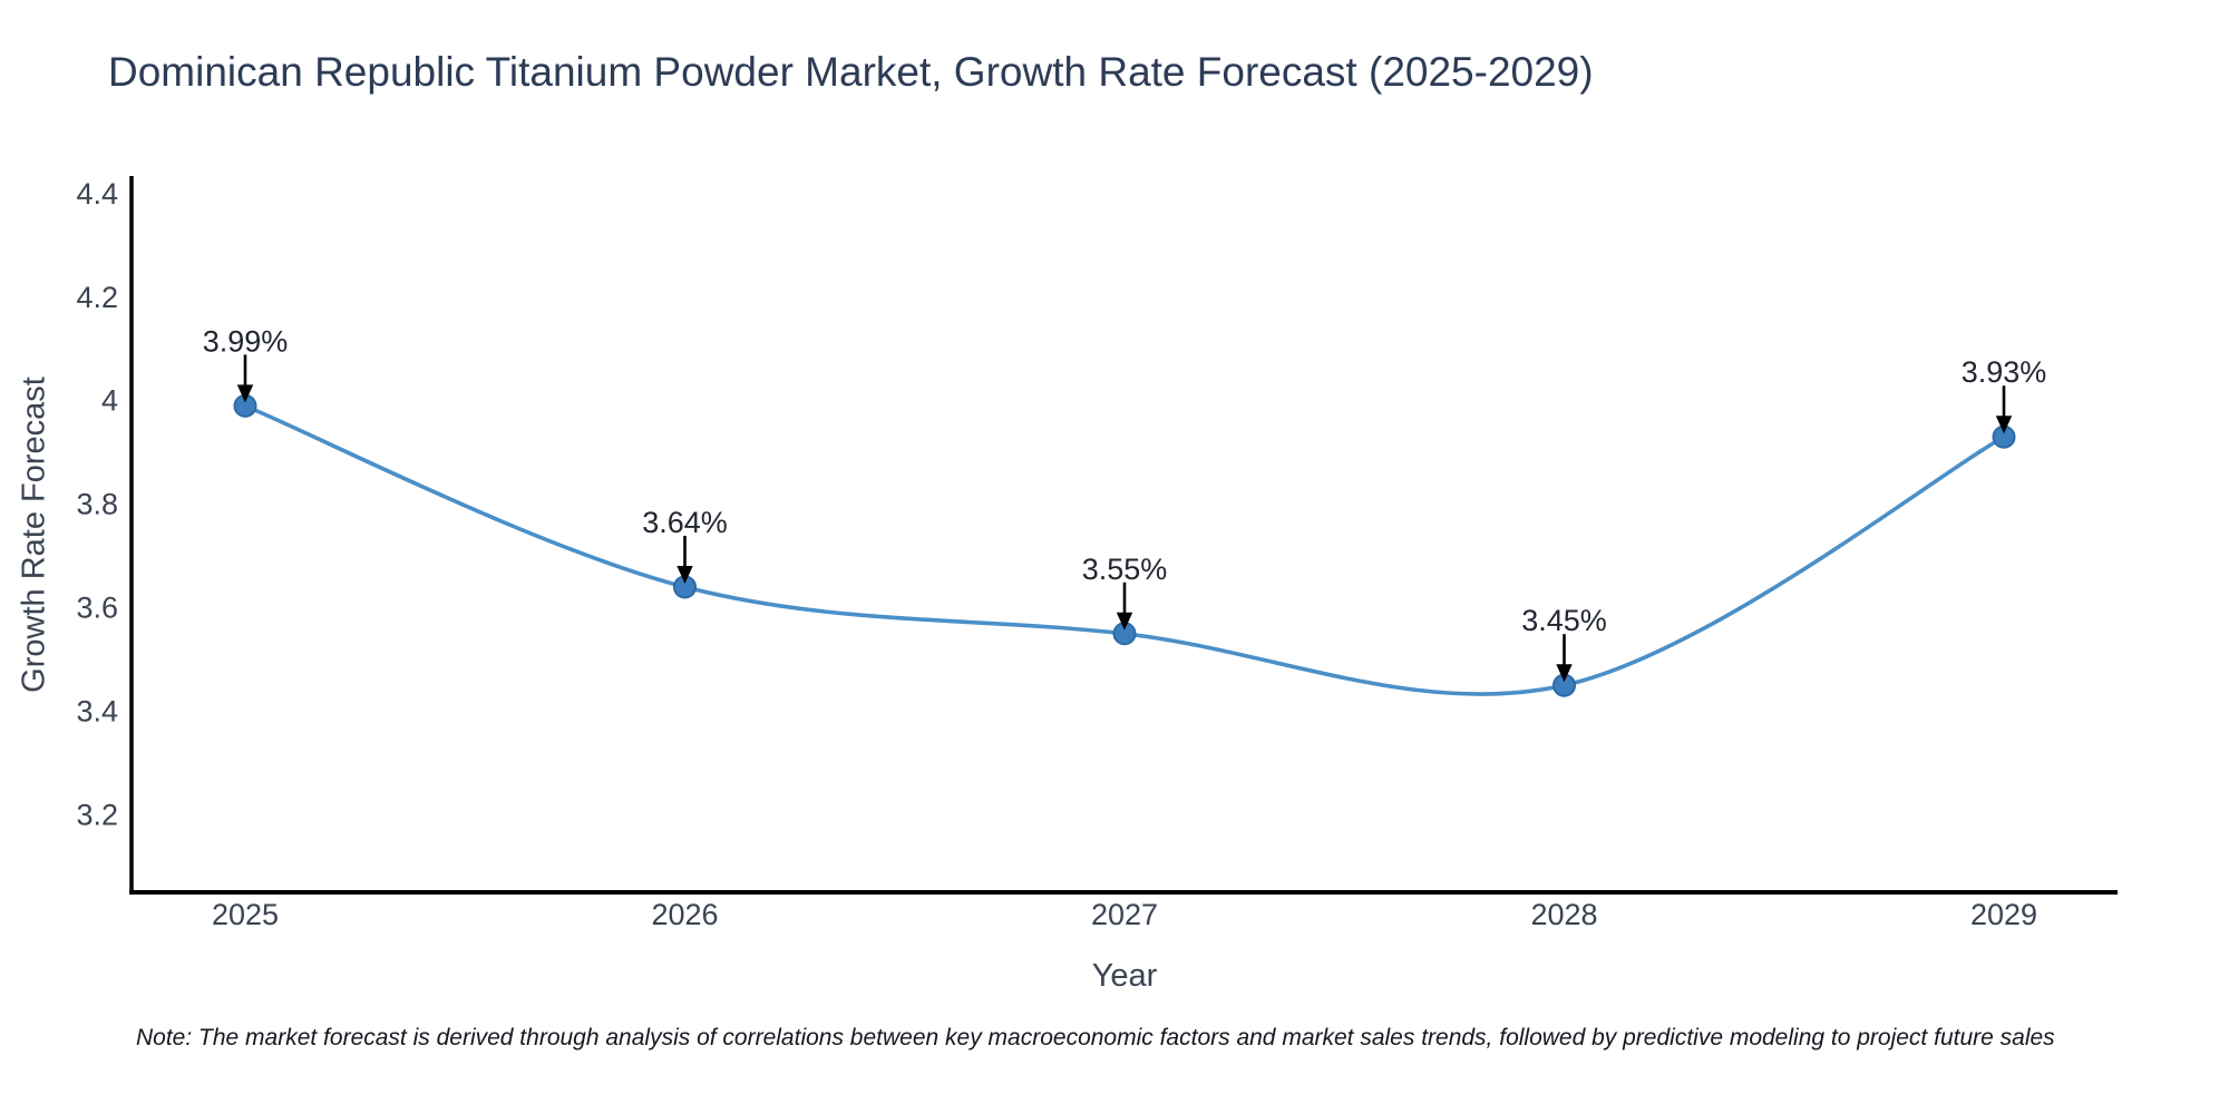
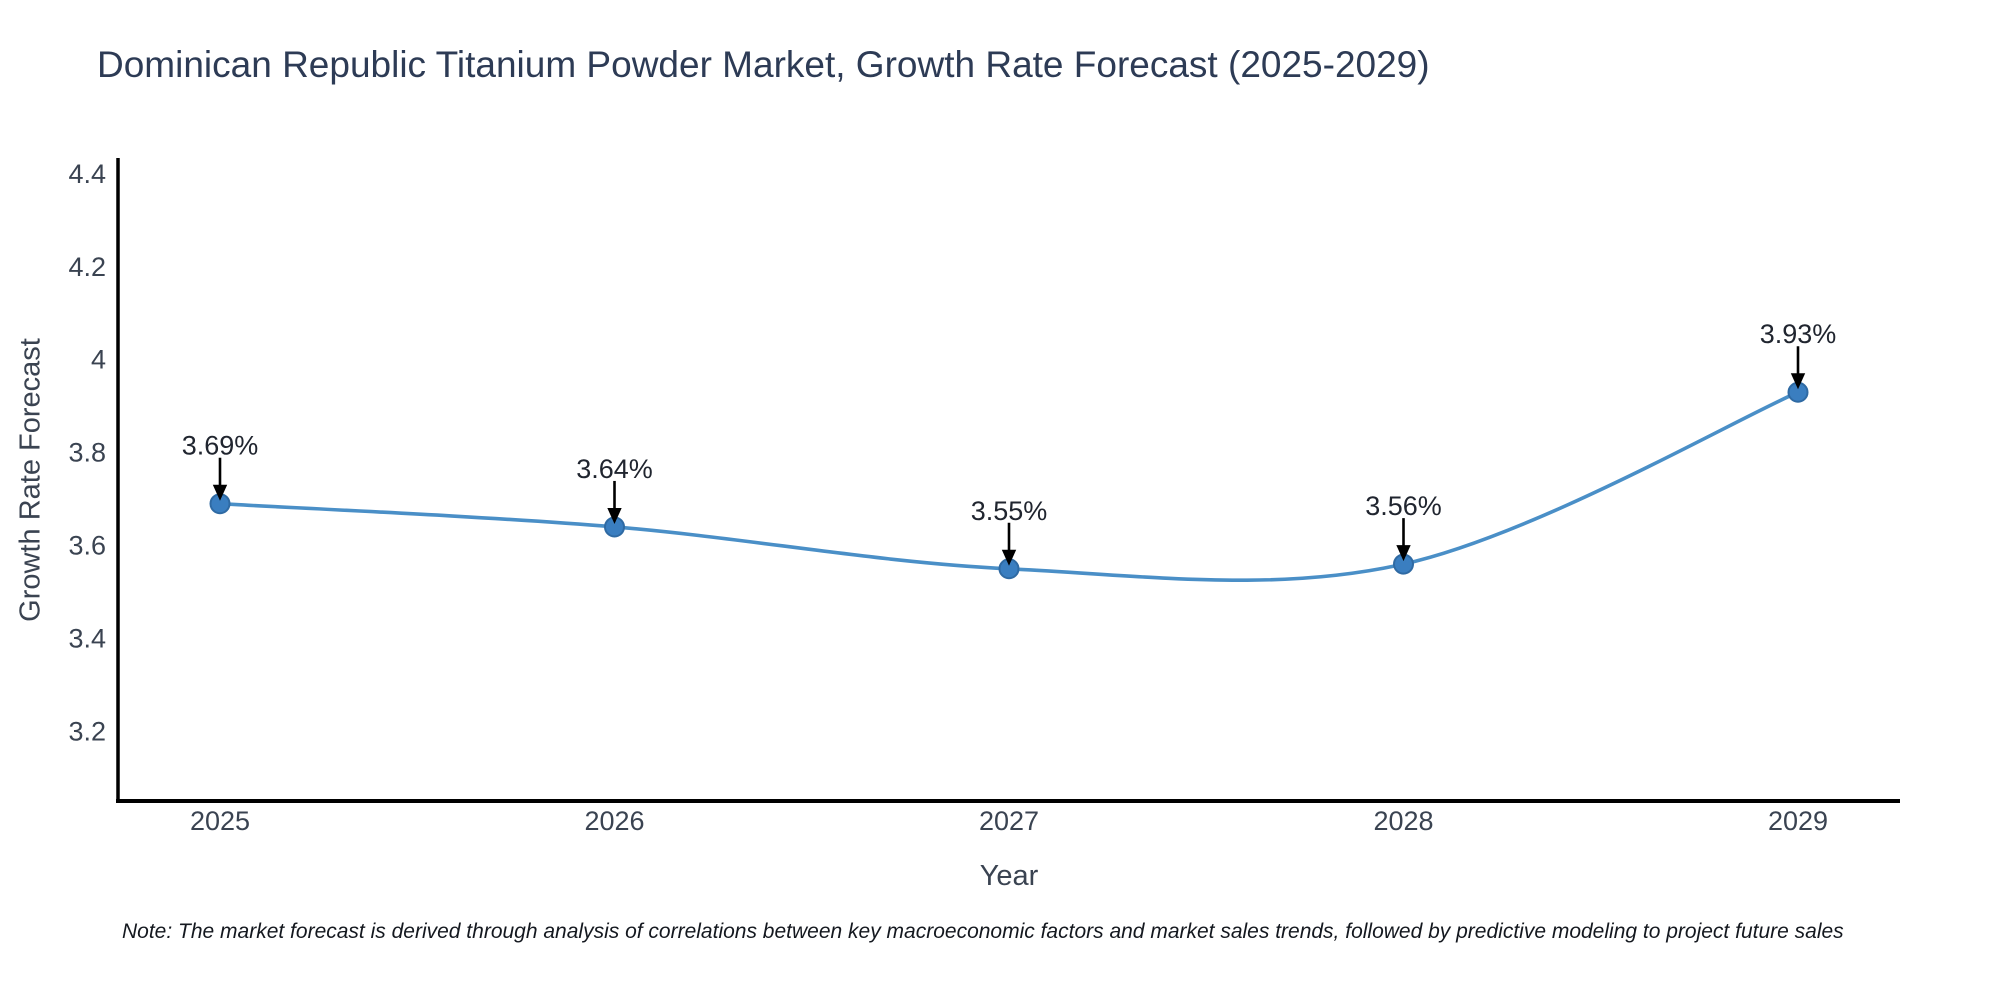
2025: 3.99% -> 3.69%
2028: 3.45% -> 3.56%
